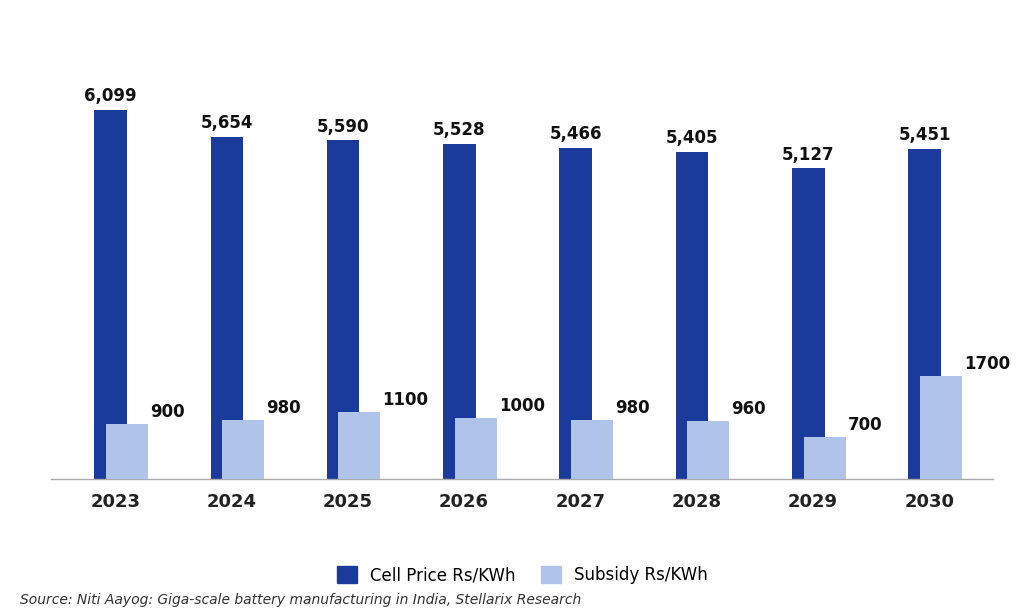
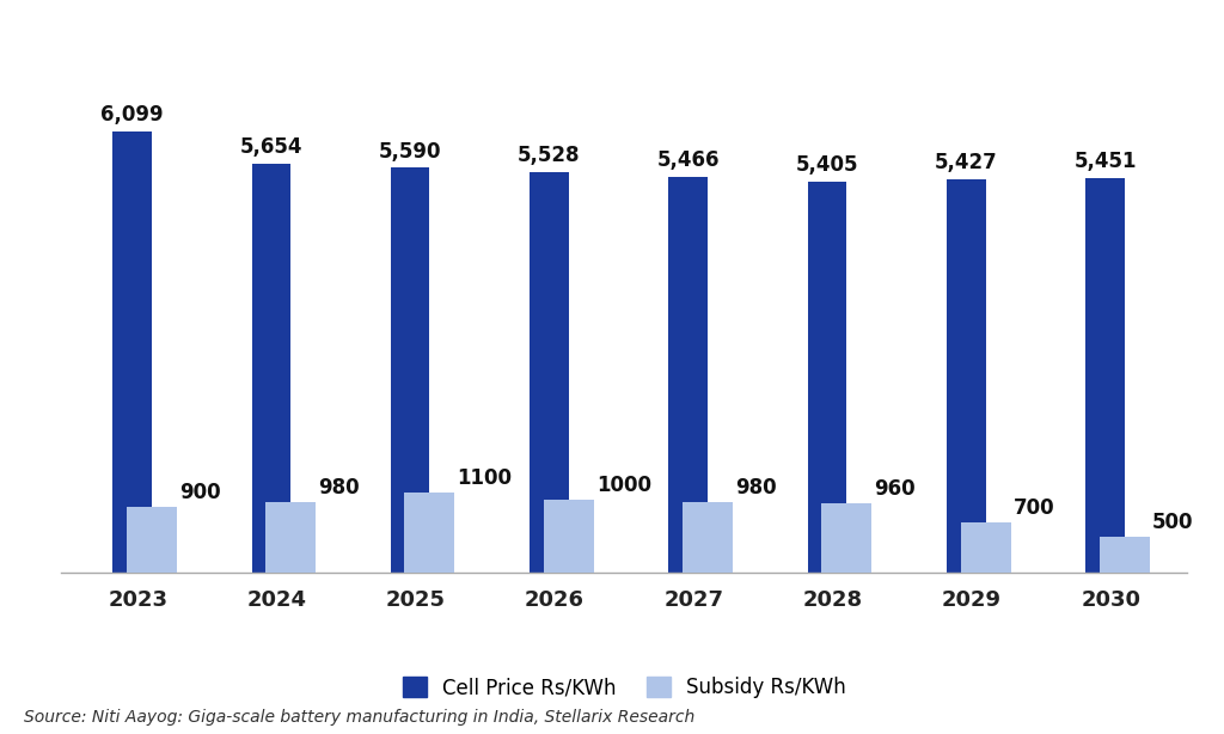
Cell Price Rs/KWh/2029: 5,127 -> 5,427
Subsidy Rs/KWh/2030: 1700 -> 500
